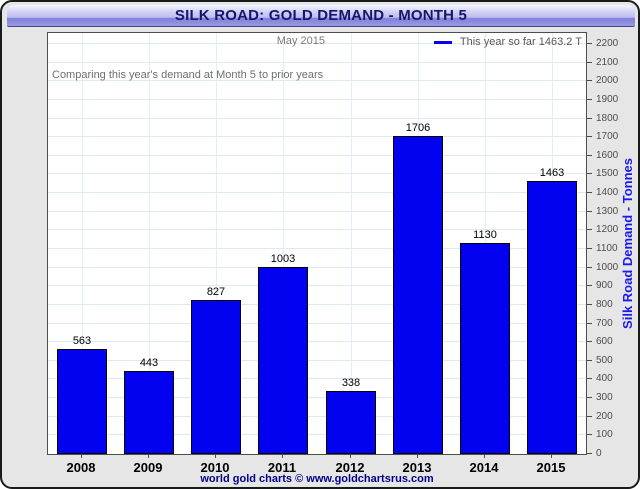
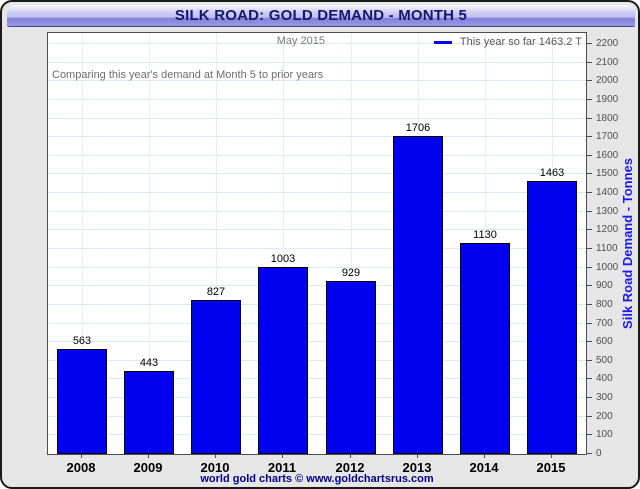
2012: 338 -> 929
